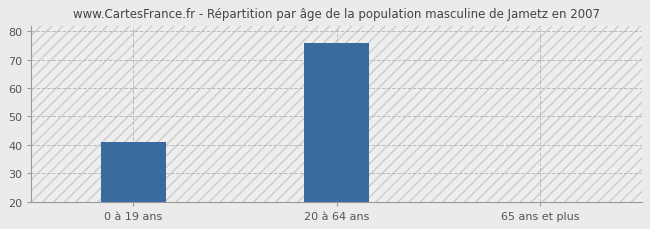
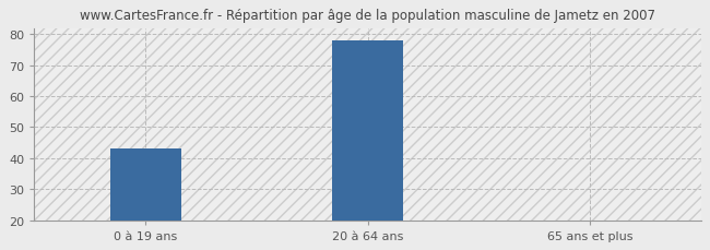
0 à 19 ans: 41 -> 43
20 à 64 ans: 76 -> 78
